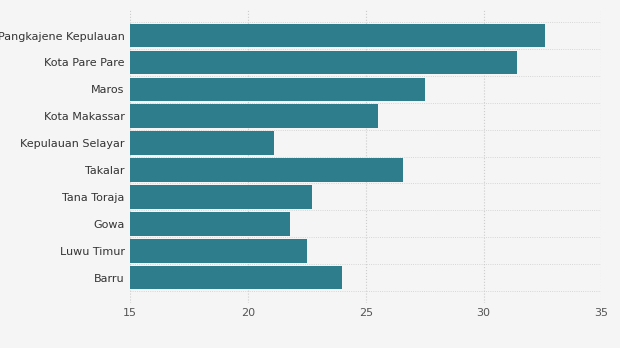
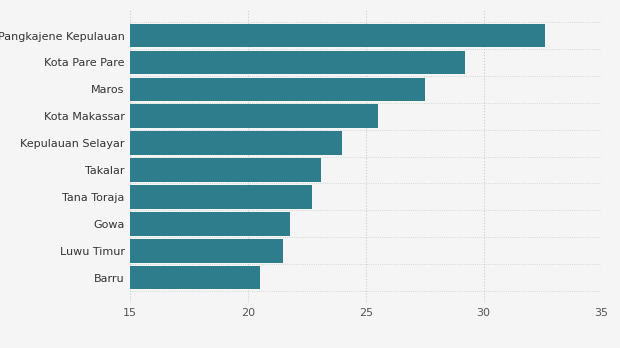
Kota Pare Pare: 31.4 -> 29.2
Kepulauan Selayar: 21.1 -> 24.0
Takalar: 26.6 -> 23.1
Luwu Timur: 22.5 -> 21.5
Barru: 24.0 -> 20.5
